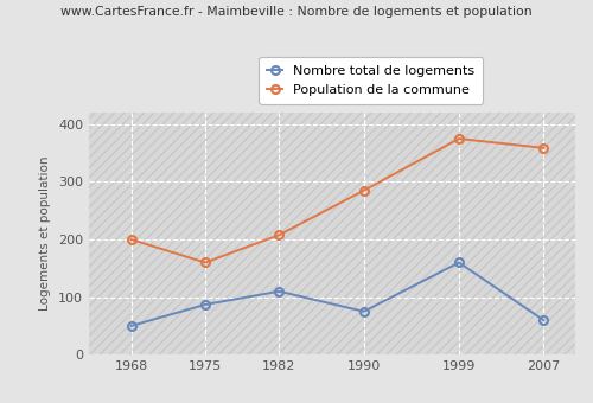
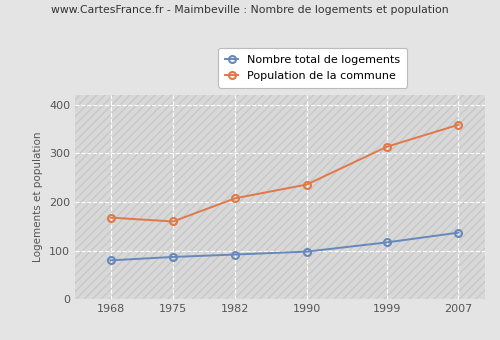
Nombre total de logements/1968: 50 -> 80
Population de la commune/1968: 200 -> 168
Nombre total de logements/1982: 110 -> 92
Nombre total de logements/1990: 75 -> 98
Population de la commune/1990: 285 -> 236
Nombre total de logements/1999: 160 -> 117
Population de la commune/1999: 375 -> 314
Nombre total de logements/2007: 60 -> 137
